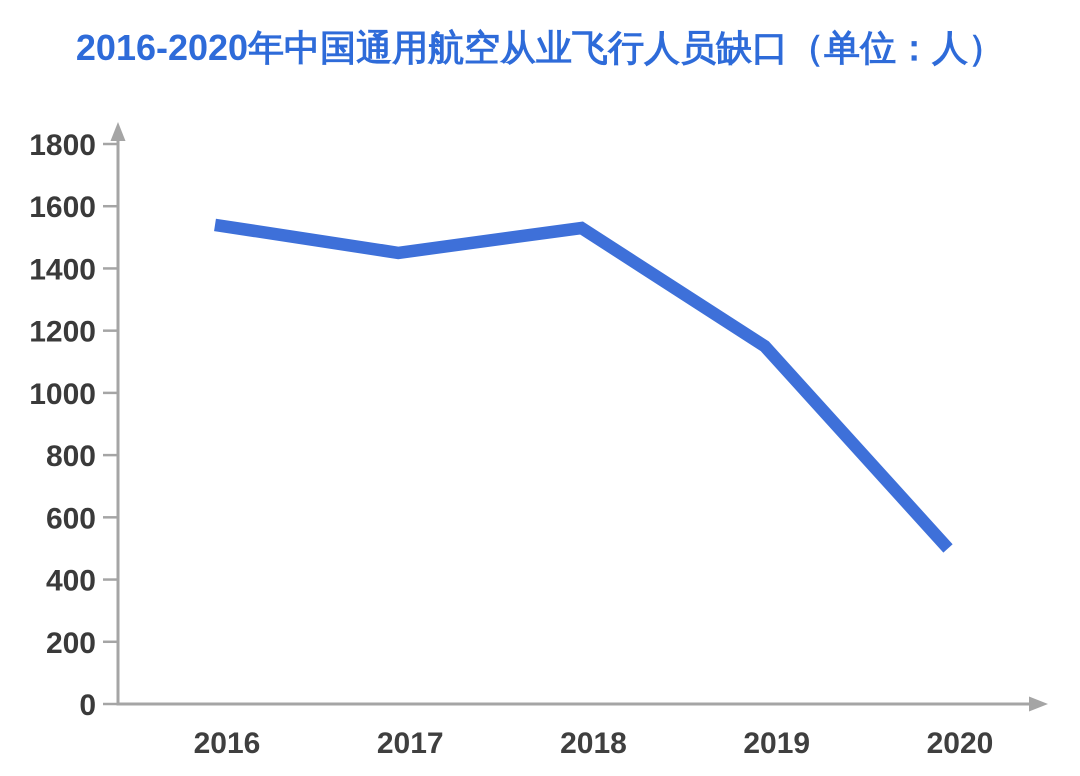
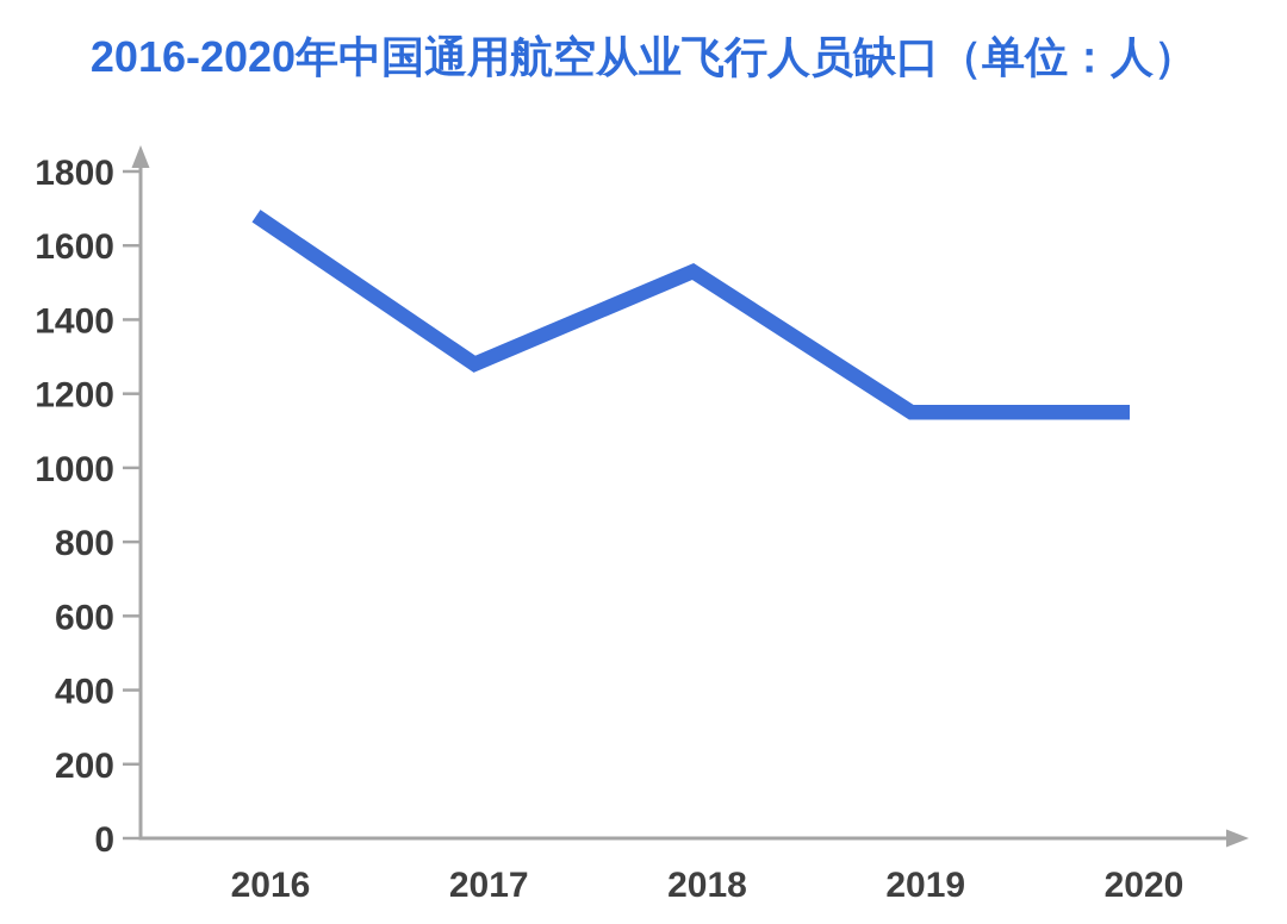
2016: 1540 -> 1680
2017: 1450 -> 1280
2020: 500 -> 1150
